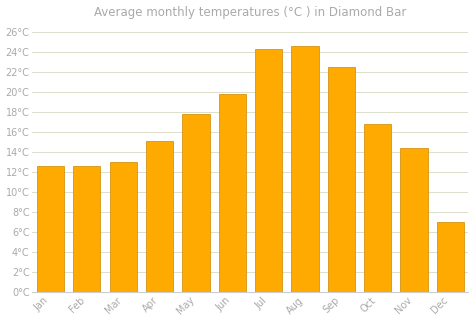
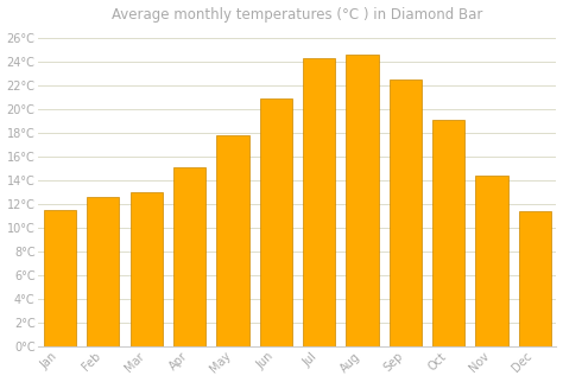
Jan: 12.6°C -> 11.5°C
Jun: 19.8°C -> 20.9°C
Oct: 16.8°C -> 19.1°C
Dec: 7.0°C -> 11.4°C
